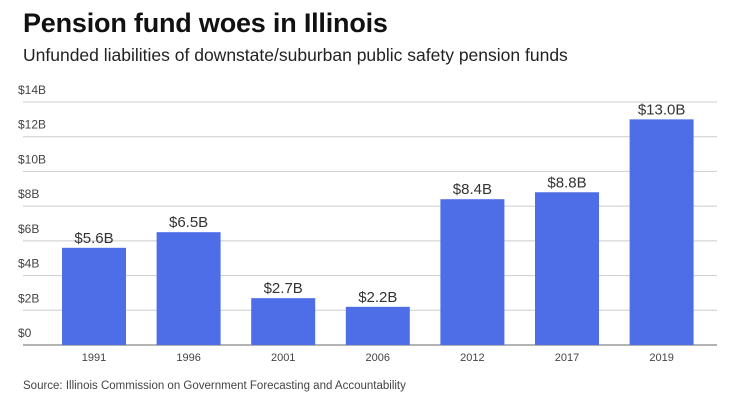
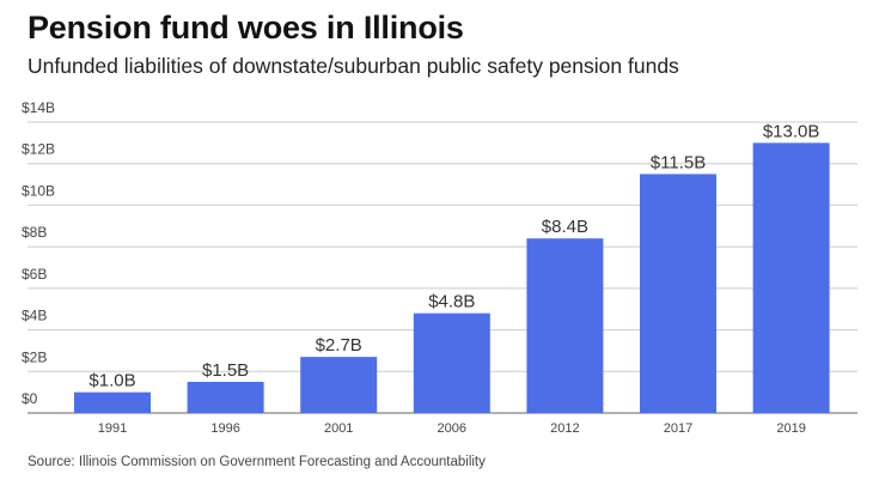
1991: $5.6B -> $1.0B
1996: $6.5B -> $1.5B
2006: $2.2B -> $4.8B
2017: $8.8B -> $11.5B
